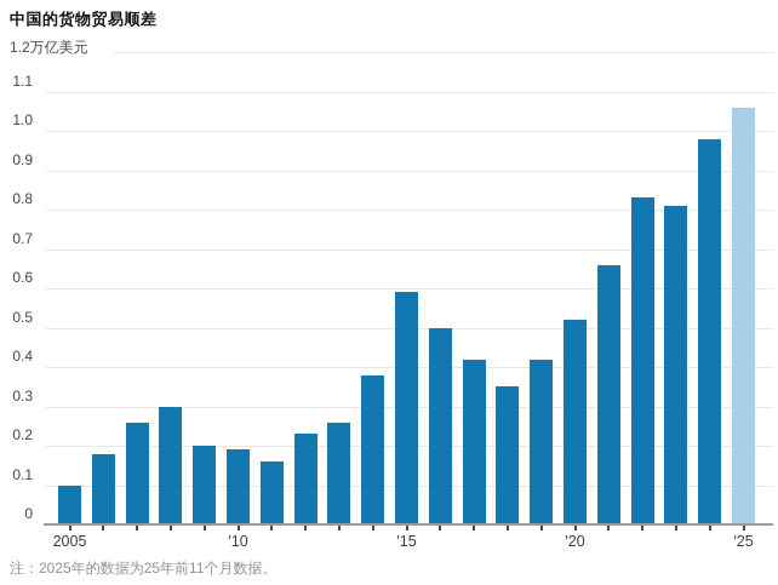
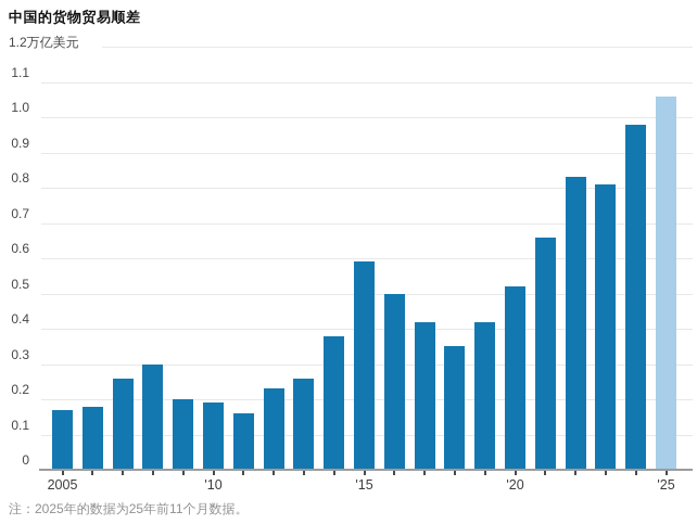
2005: 0.10 -> 0.17
